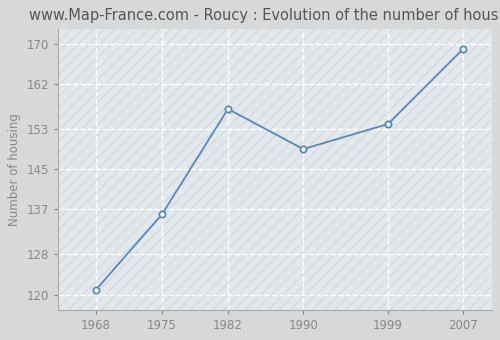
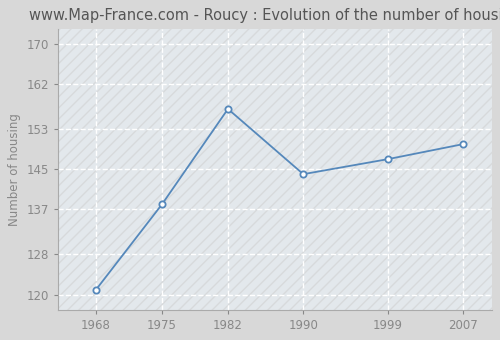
1975: 136 -> 138
1990: 149 -> 144
1999: 154 -> 147
2007: 169 -> 150
